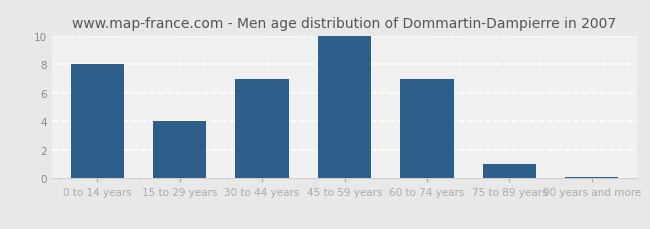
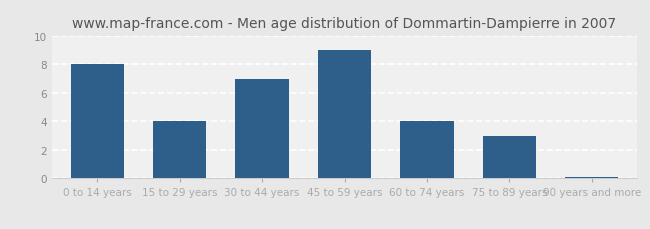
45 to 59 years: 10.0 -> 9.0
60 to 74 years: 7.0 -> 4.0
75 to 89 years: 1.0 -> 3.0
